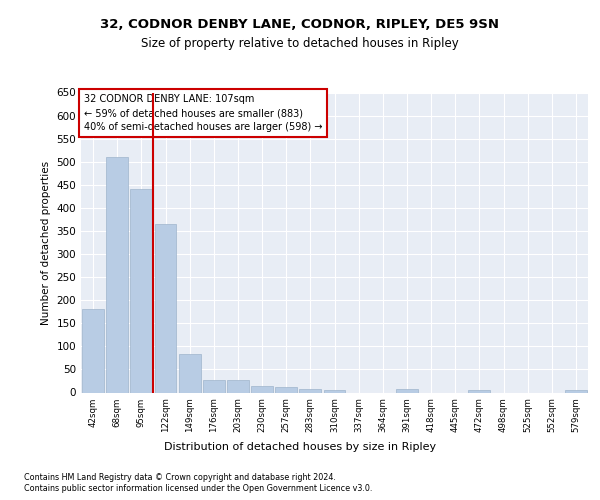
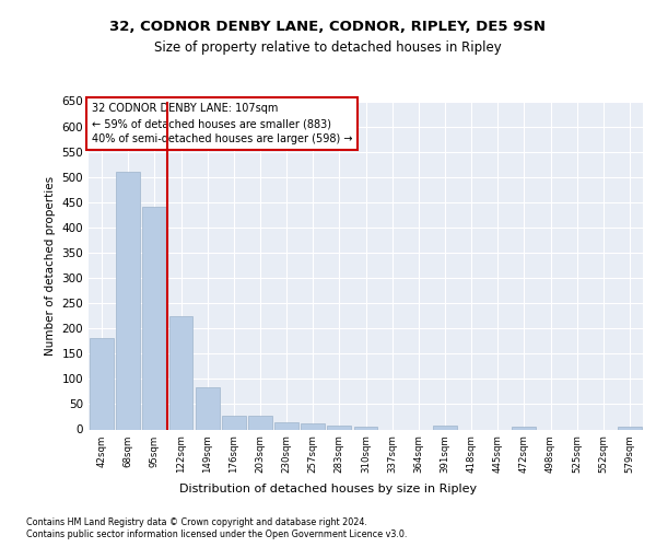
122sqm: 365 -> 225
